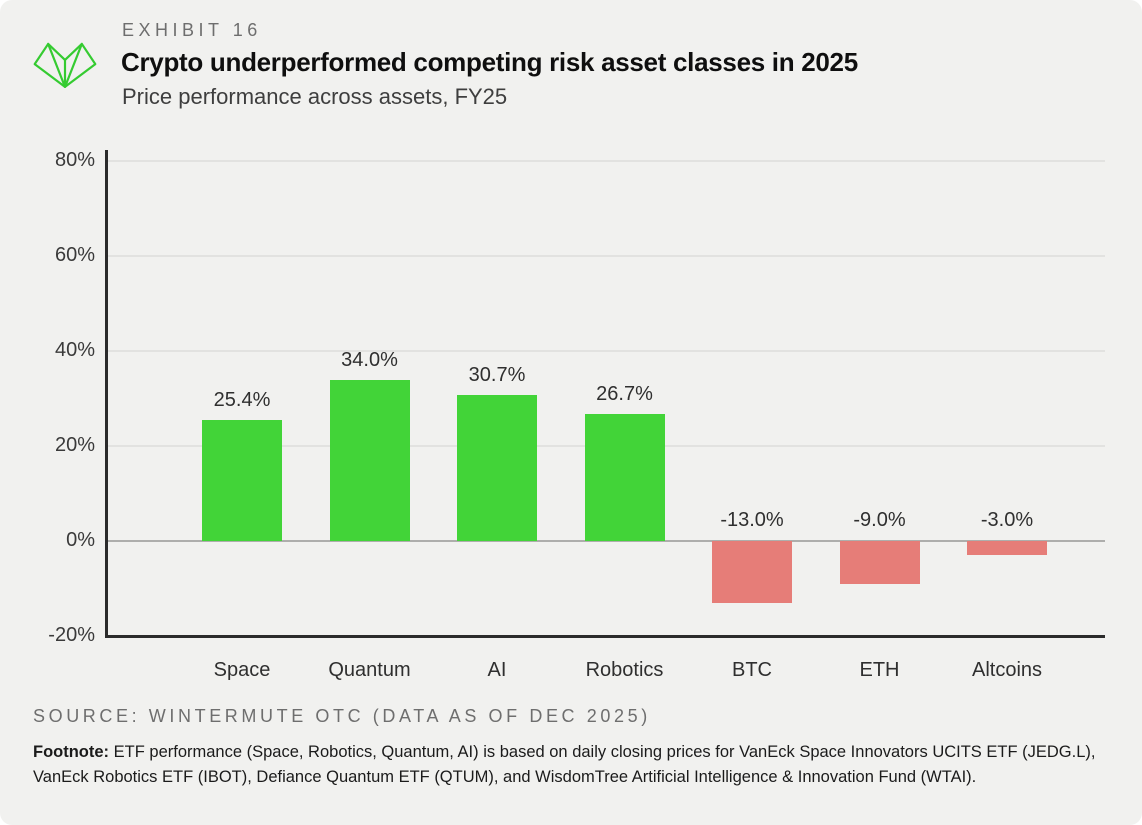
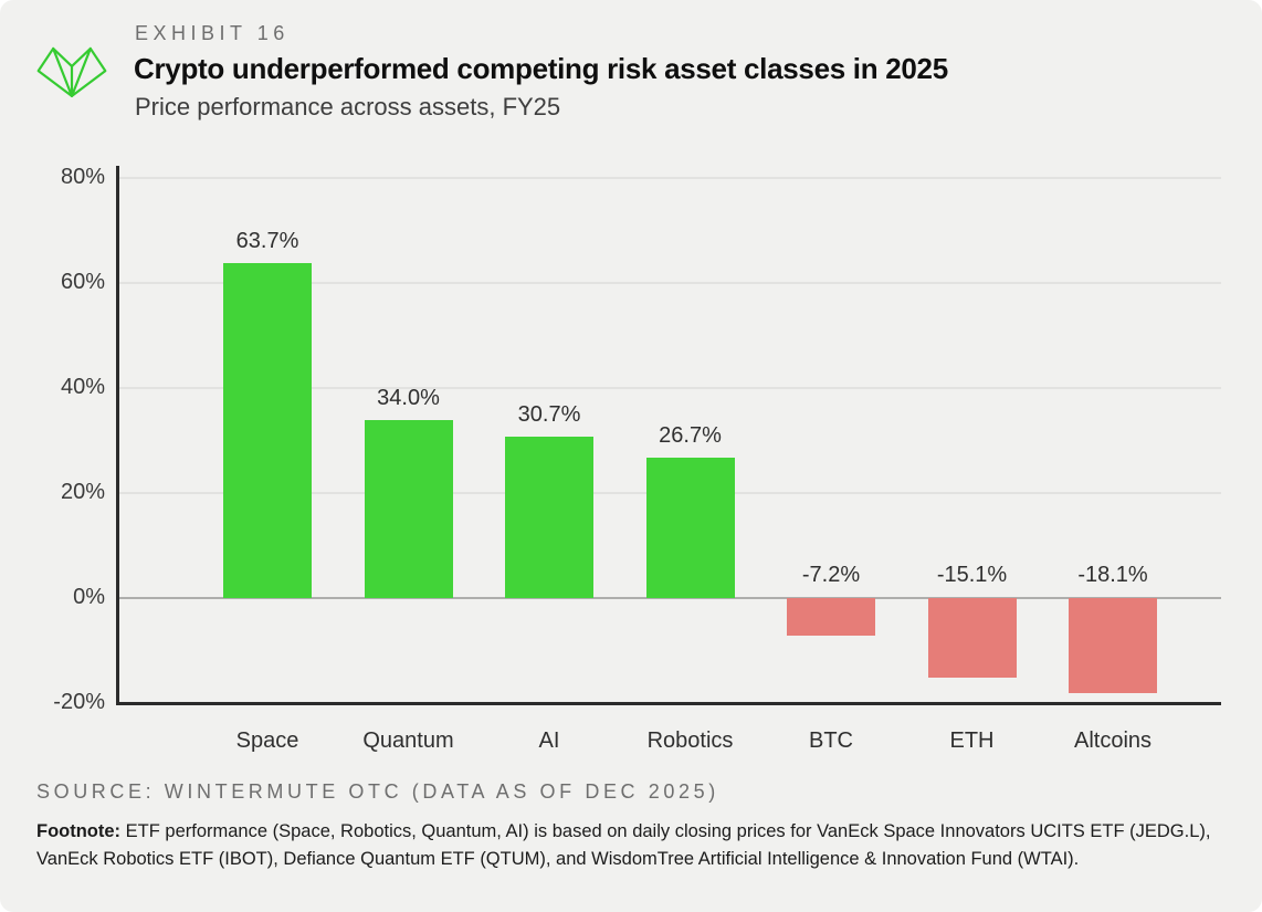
Space: 25.4% -> 63.7%
BTC: -13.0% -> -7.2%
ETH: -9.0% -> -15.1%
Altcoins: -3.0% -> -18.1%
